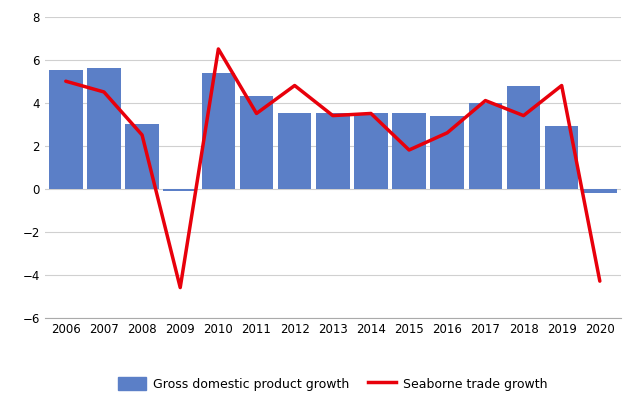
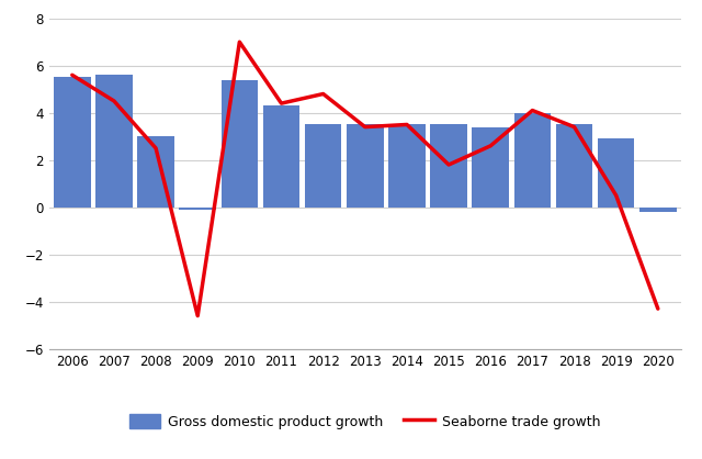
Seaborne trade growth/2006: 5.0 -> 5.6
Seaborne trade growth/2010: 6.5 -> 7.0
Seaborne trade growth/2011: 3.5 -> 4.4
Gross domestic product growth/2018: 4.8 -> 3.5
Seaborne trade growth/2019: 4.8 -> 0.5
